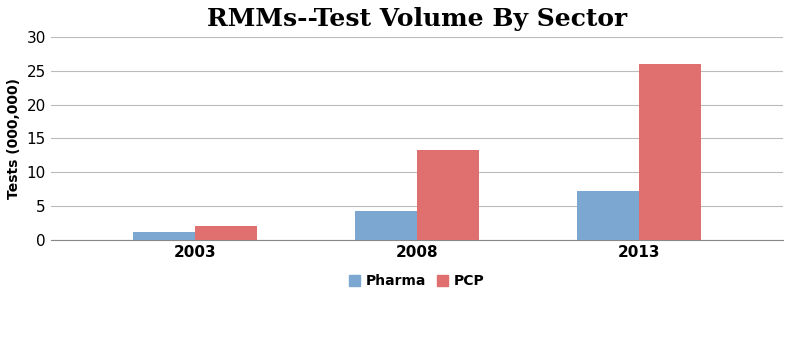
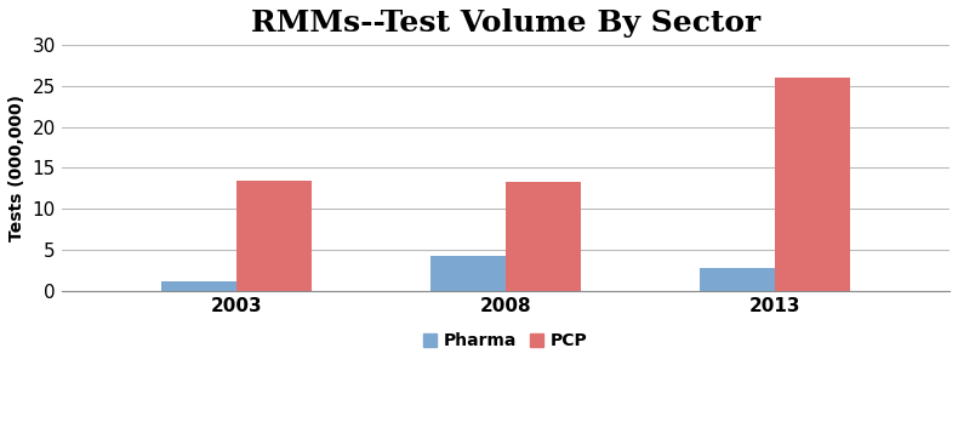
PCP/2003: 2.0 -> 13.4
Pharma/2013: 7.2 -> 2.8
